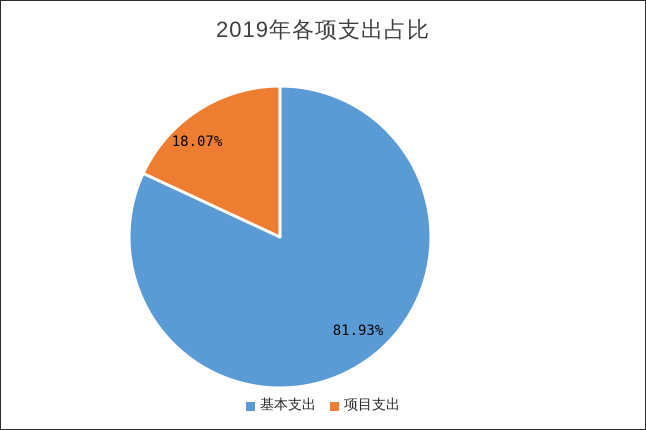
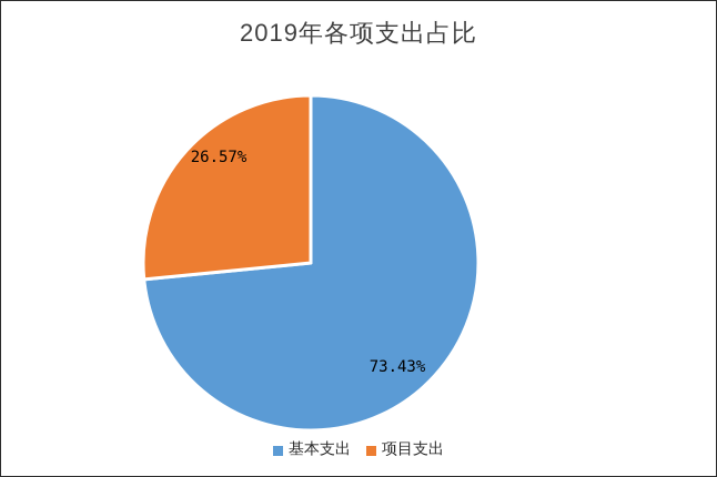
基本支出: 81.93% -> 73.43%
项目支出: 18.07% -> 26.57%
